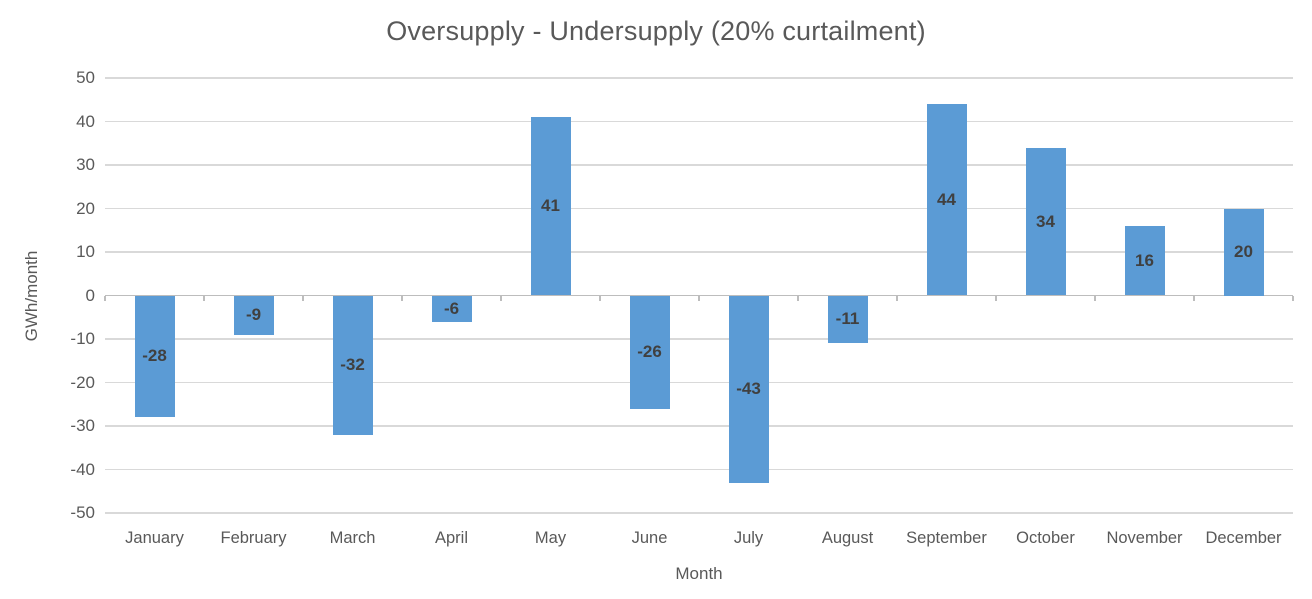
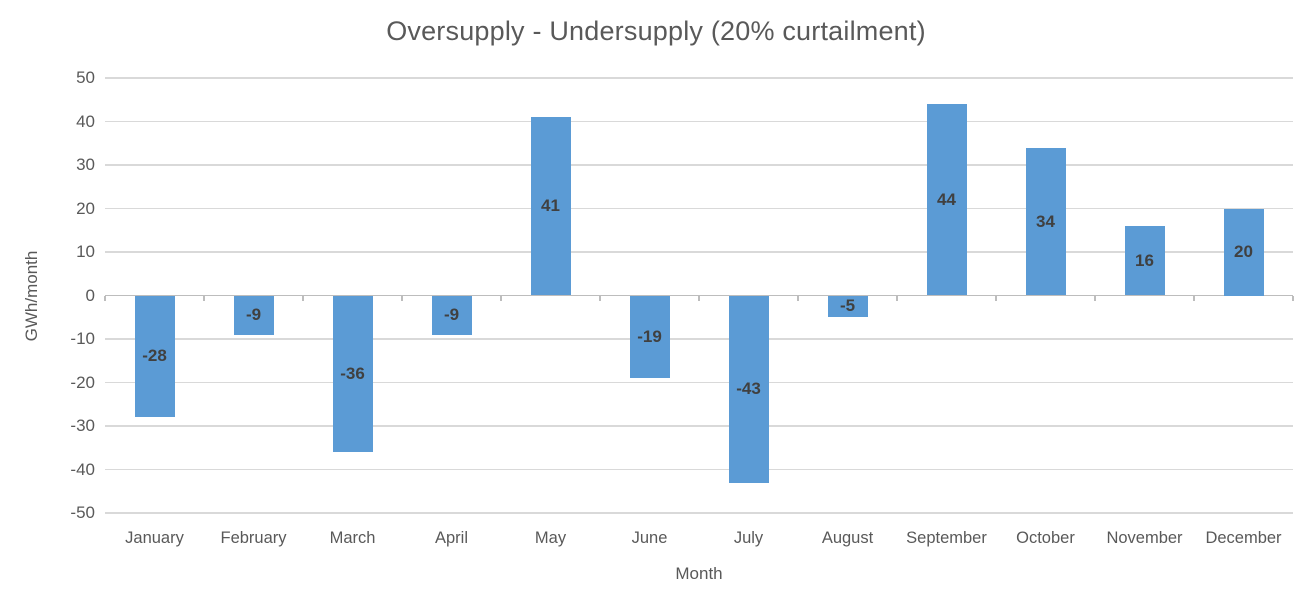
March: -32 -> -36
April: -6 -> -9
June: -26 -> -19
August: -11 -> -5
